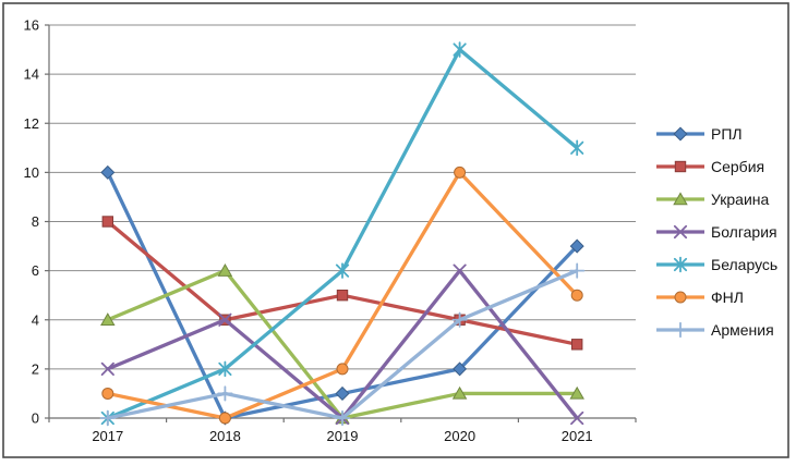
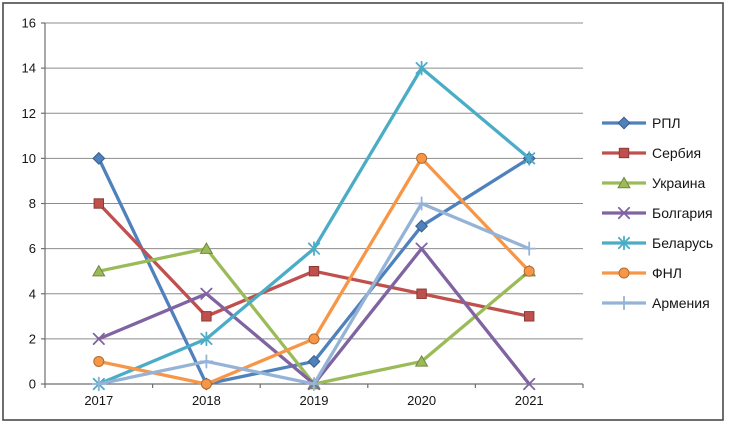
Украина/2017: 4 -> 5
Сербия/2018: 4 -> 3
РПЛ/2020: 2 -> 7
Беларусь/2020: 15 -> 14
Армения/2020: 4 -> 8
РПЛ/2021: 7 -> 10
Украина/2021: 1 -> 5
Беларусь/2021: 11 -> 10
